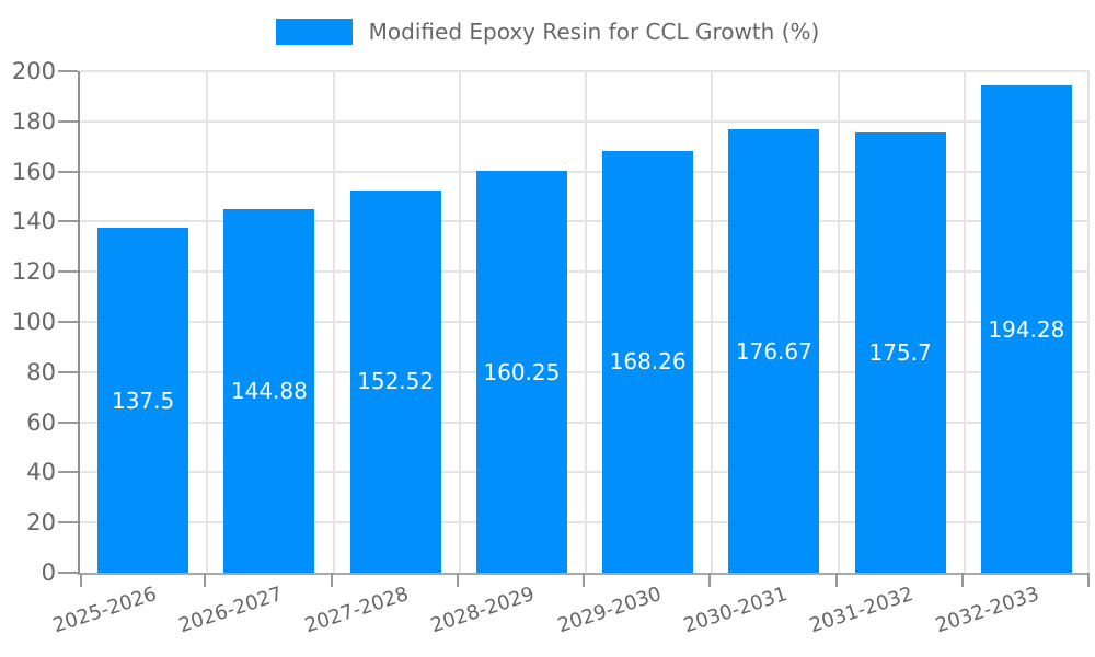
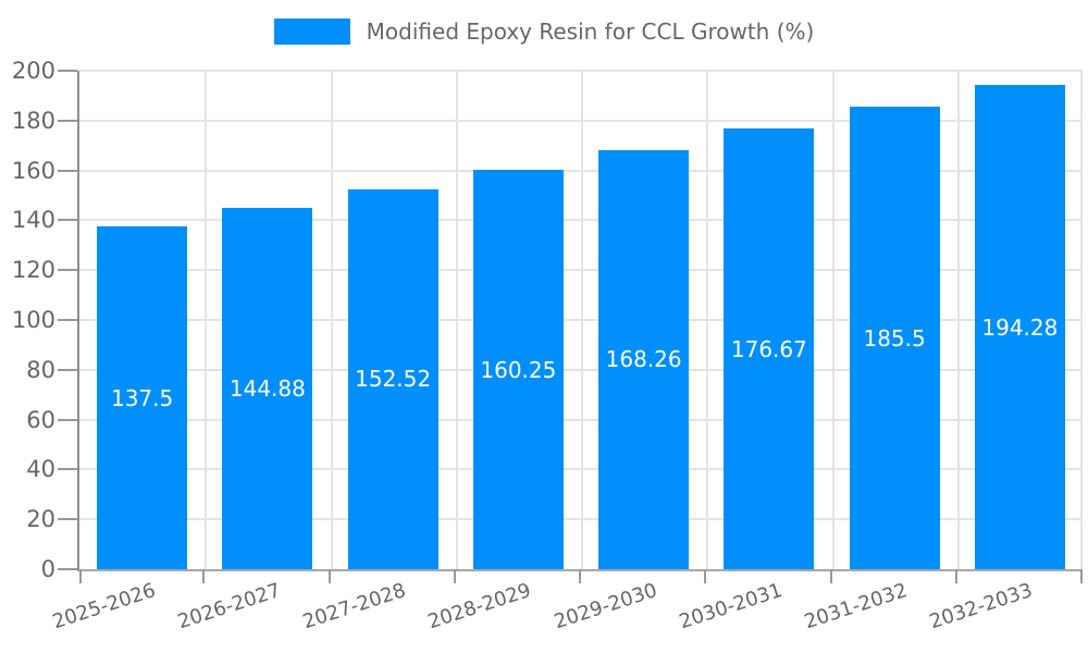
2031-2032: 175.7 -> 185.5
